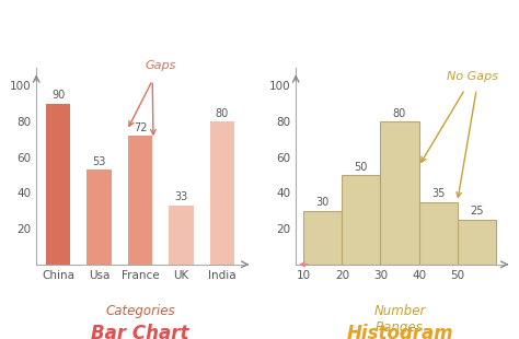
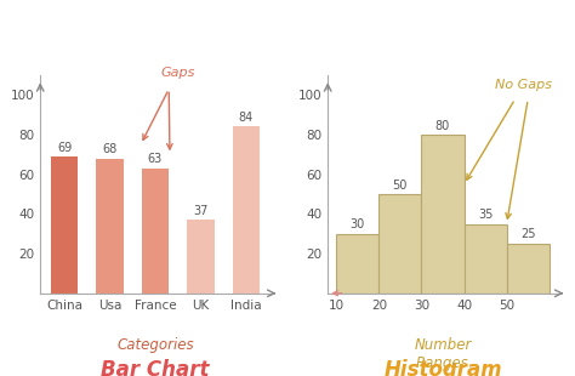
China: 90 -> 69
Usa: 53 -> 68
France: 72 -> 63
UK: 33 -> 37
India: 80 -> 84
